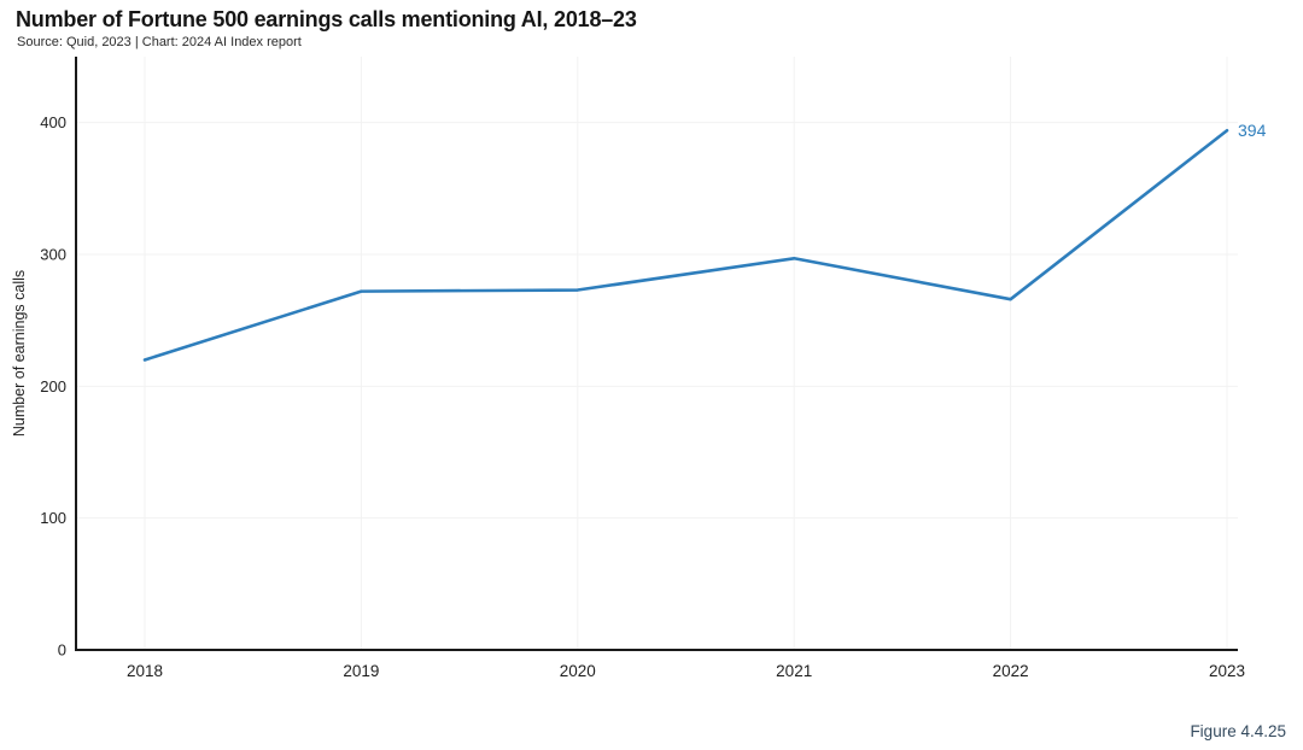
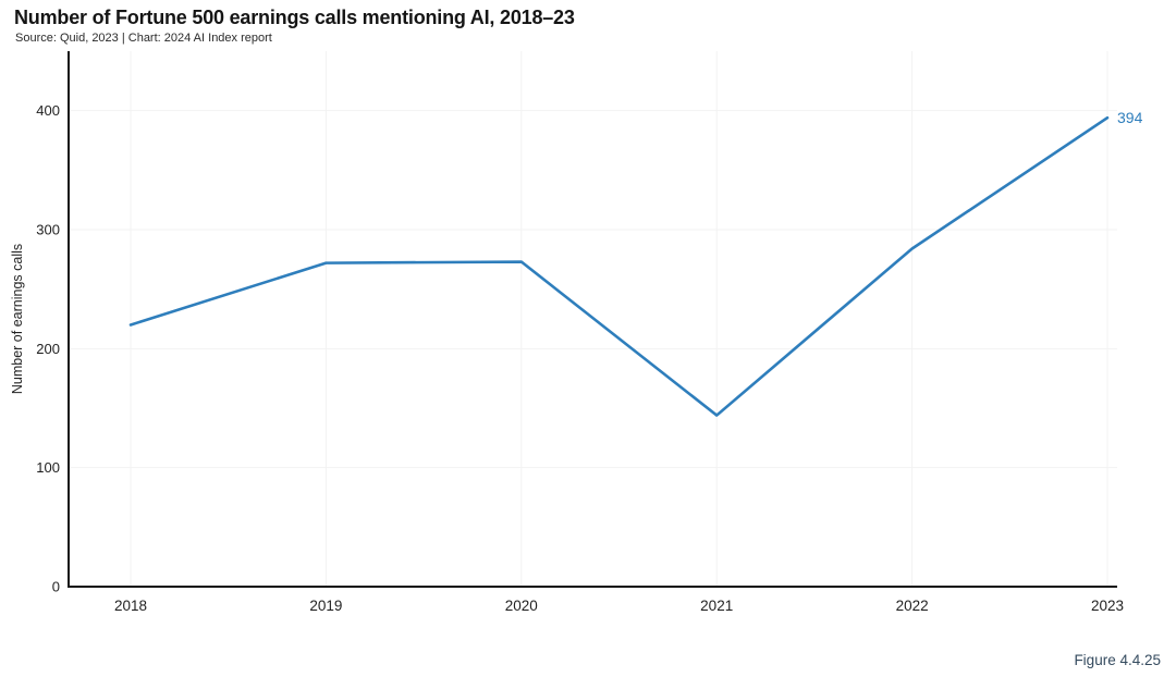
2021: 297 -> 144
2022: 266 -> 284
